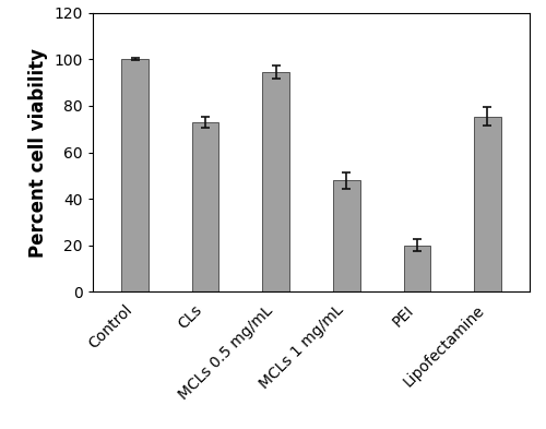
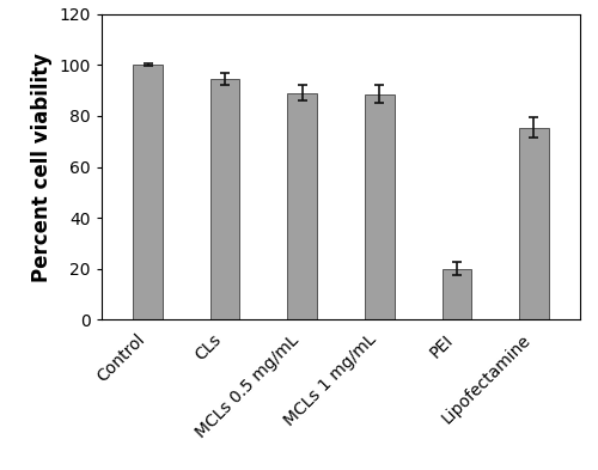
CLs: 73.0 -> 94.5
MCLs 0.5 mg/mL: 94.5 -> 89.0
MCLs 1 mg/mL: 48.0 -> 88.5
